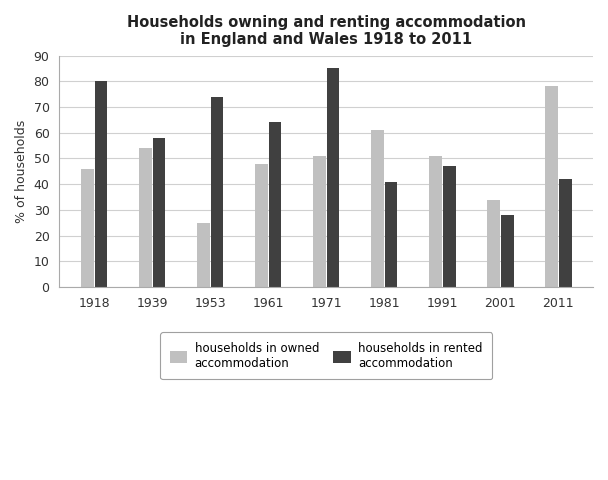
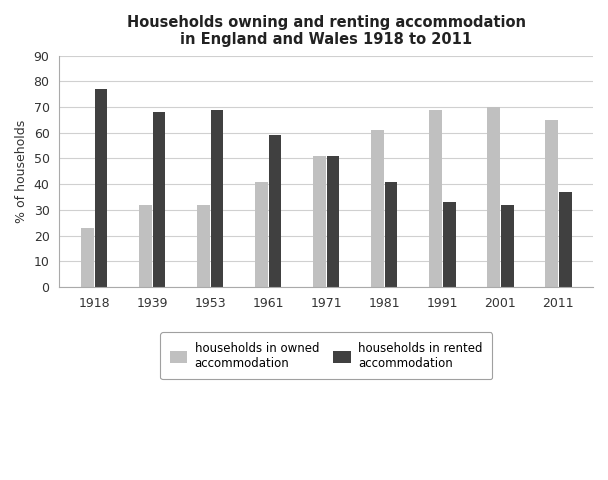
households in owned accommodation/1918: 46 -> 23
households in rented accommodation/1918: 80 -> 77
households in owned accommodation/1939: 54 -> 32
households in rented accommodation/1939: 58 -> 68
households in owned accommodation/1953: 25 -> 32
households in rented accommodation/1953: 74 -> 69
households in owned accommodation/1961: 48 -> 41
households in rented accommodation/1961: 64 -> 59
households in rented accommodation/1971: 85 -> 51
households in owned accommodation/1991: 51 -> 69
households in rented accommodation/1991: 47 -> 33
households in owned accommodation/2001: 34 -> 70
households in rented accommodation/2001: 28 -> 32
households in owned accommodation/2011: 78 -> 65
households in rented accommodation/2011: 42 -> 37
